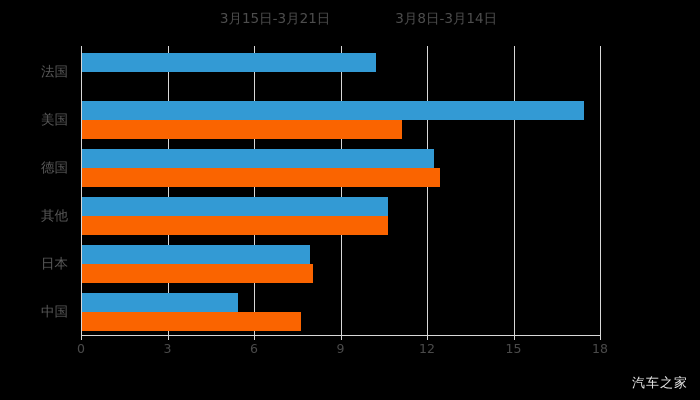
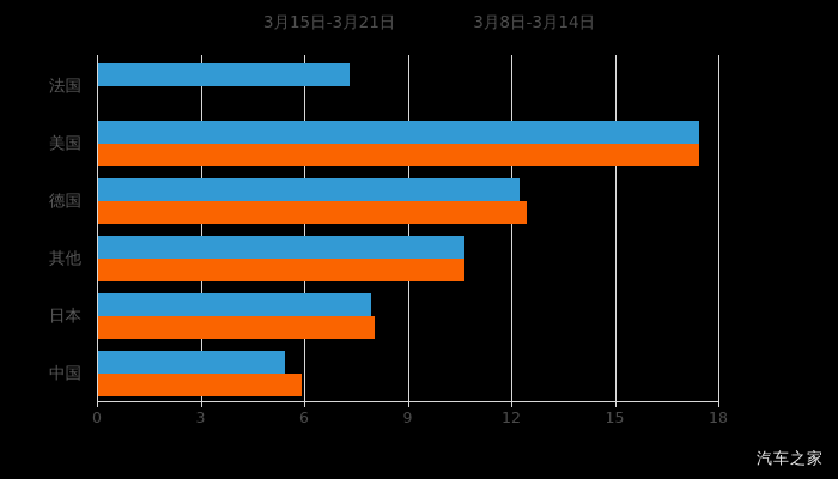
3月15日-3月21日/法国: 10.2 -> 7.3
3月8日-3月14日/美国: 11.1 -> 17.4
3月8日-3月14日/中国: 7.6 -> 5.9
